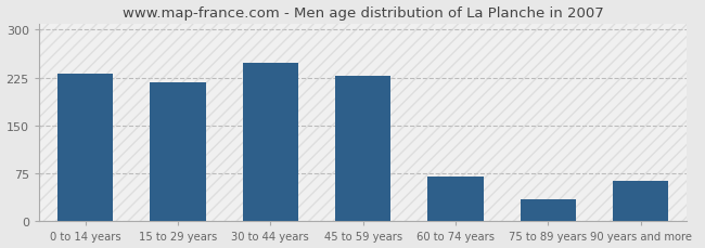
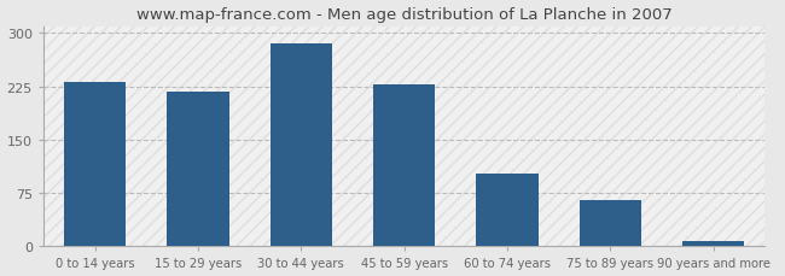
30 to 44 years: 248 -> 285
60 to 74 years: 70 -> 103
75 to 89 years: 34 -> 65
90 years and more: 64 -> 7
